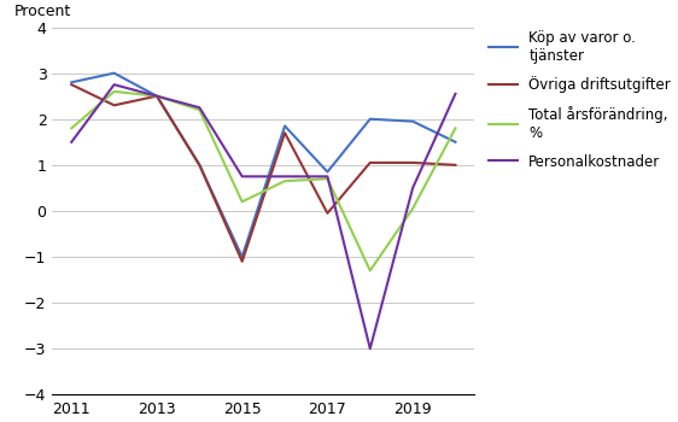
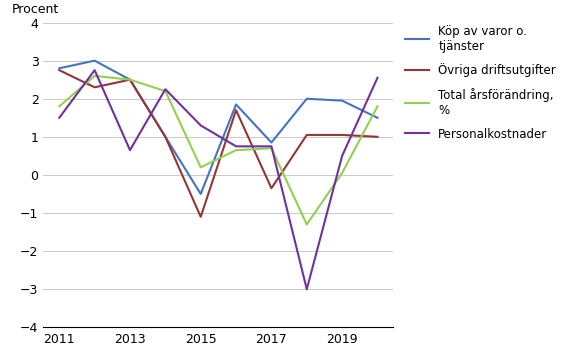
Personalkostnader/2013: 2.50 -> 0.65
Personalkostnader/2015: 0.75 -> 1.30
Köp av varor o. tjänster/2015: -1.00 -> -0.50
Övriga driftsutgifter/2017: -0.05 -> -0.35
